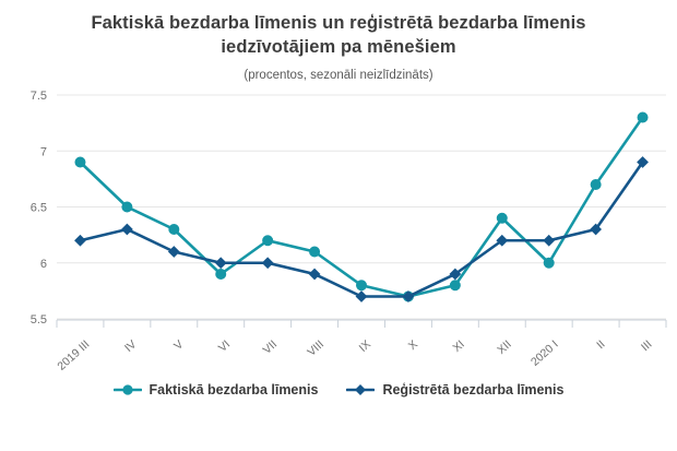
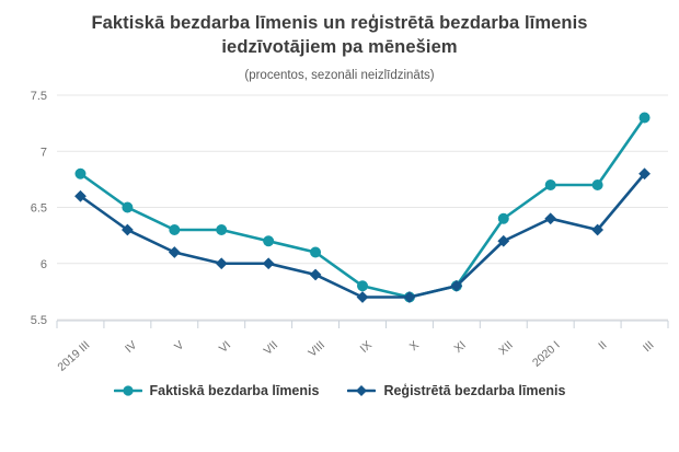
Faktiskā bezdarba līmenis/2019 III: 6.9 -> 6.8
Reģistrētā bezdarba līmenis/2019 III: 6.2 -> 6.6
Faktiskā bezdarba līmenis/VI: 5.9 -> 6.3
Reģistrētā bezdarba līmenis/XI: 5.9 -> 5.8
Faktiskā bezdarba līmenis/2020 I: 6.0 -> 6.7
Reģistrētā bezdarba līmenis/2020 I: 6.2 -> 6.4
Reģistrētā bezdarba līmenis/III: 6.9 -> 6.8
